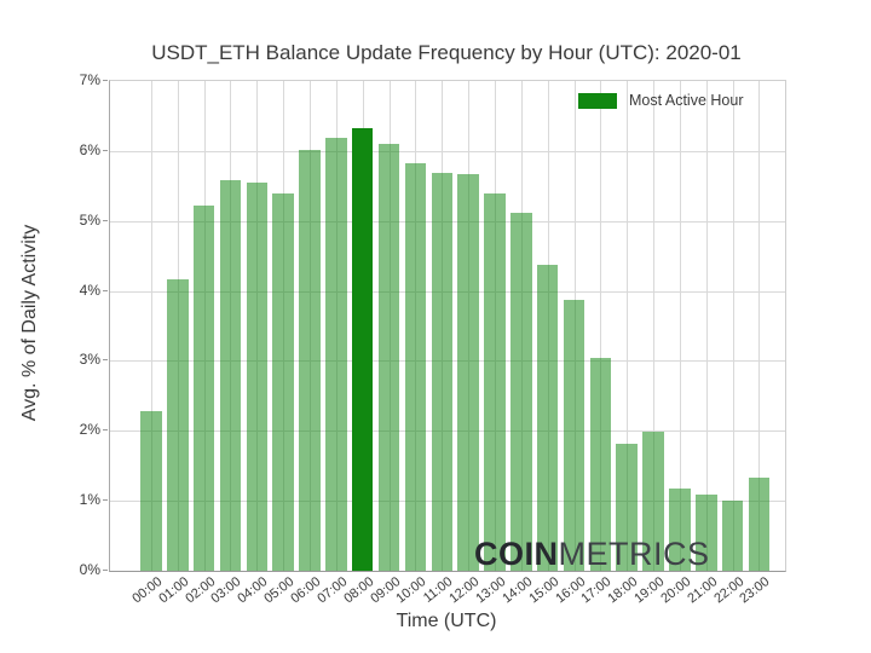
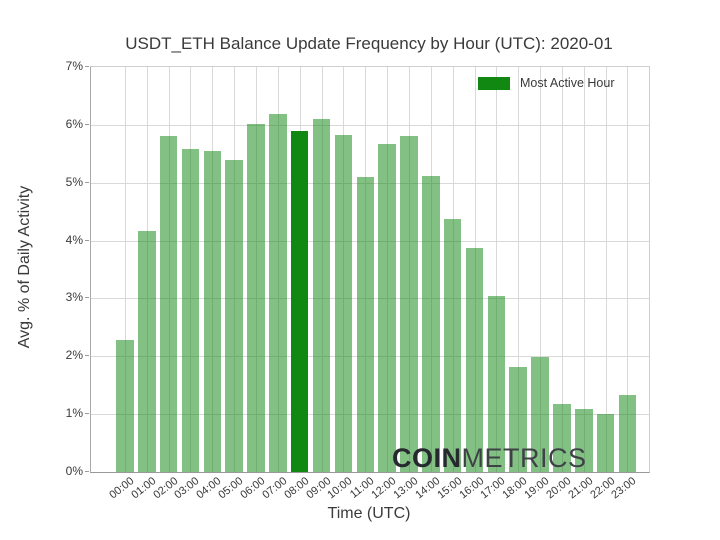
02:00: 5.2% -> 5.8%
08:00: 6.3% -> 5.9%
11:00: 5.7% -> 5.1%
13:00: 5.4% -> 5.8%
